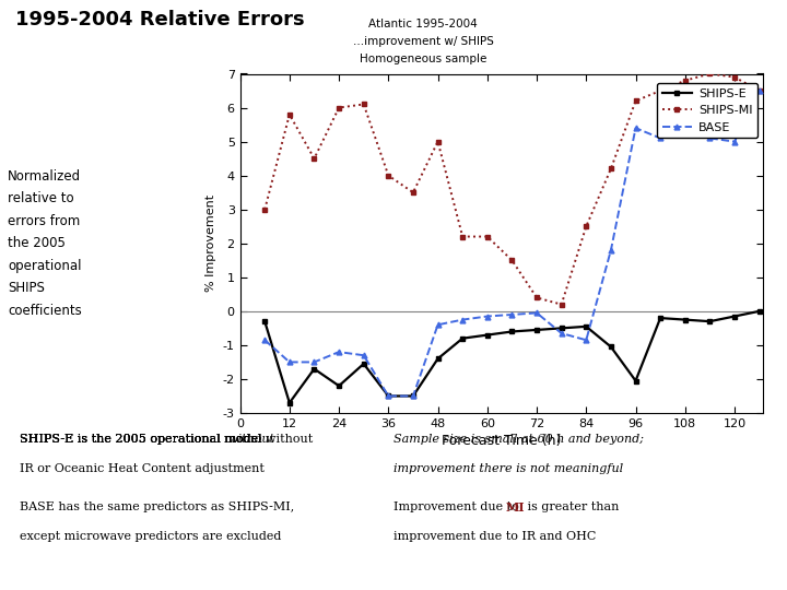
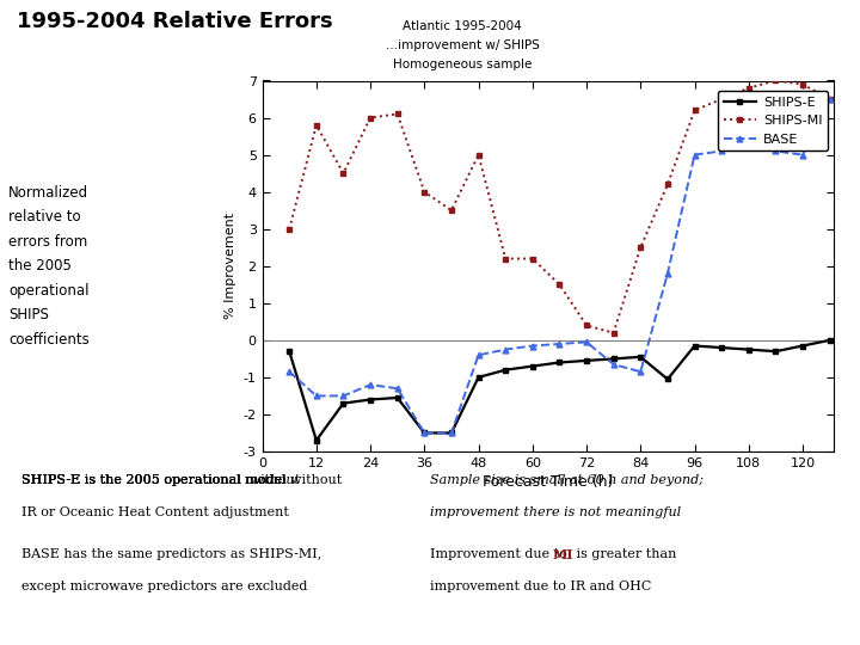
SHIPS-E/24: -2.20 -> -1.60
SHIPS-E/48: -1.40 -> -1.00
SHIPS-E/96: -2.05 -> -0.15
BASE/96: 5.40 -> 5.00
